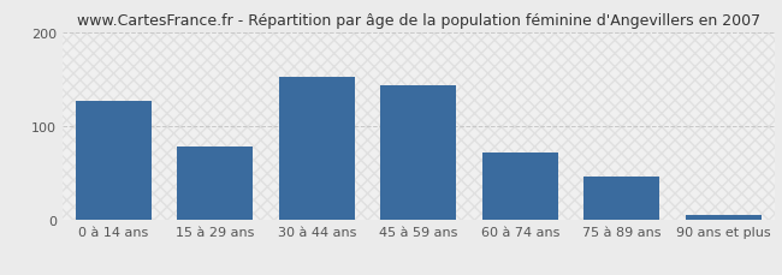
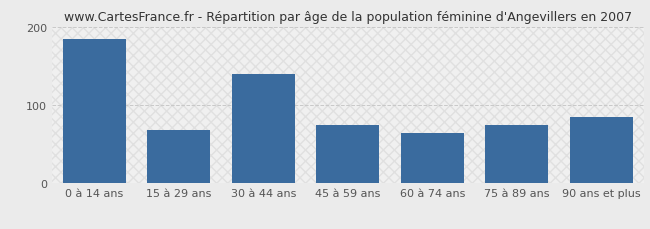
0 à 14 ans: 127 -> 184
15 à 29 ans: 78 -> 68
30 à 44 ans: 152 -> 140
45 à 59 ans: 143 -> 74
60 à 74 ans: 72 -> 64
75 à 89 ans: 46 -> 74
90 ans et plus: 5 -> 84
